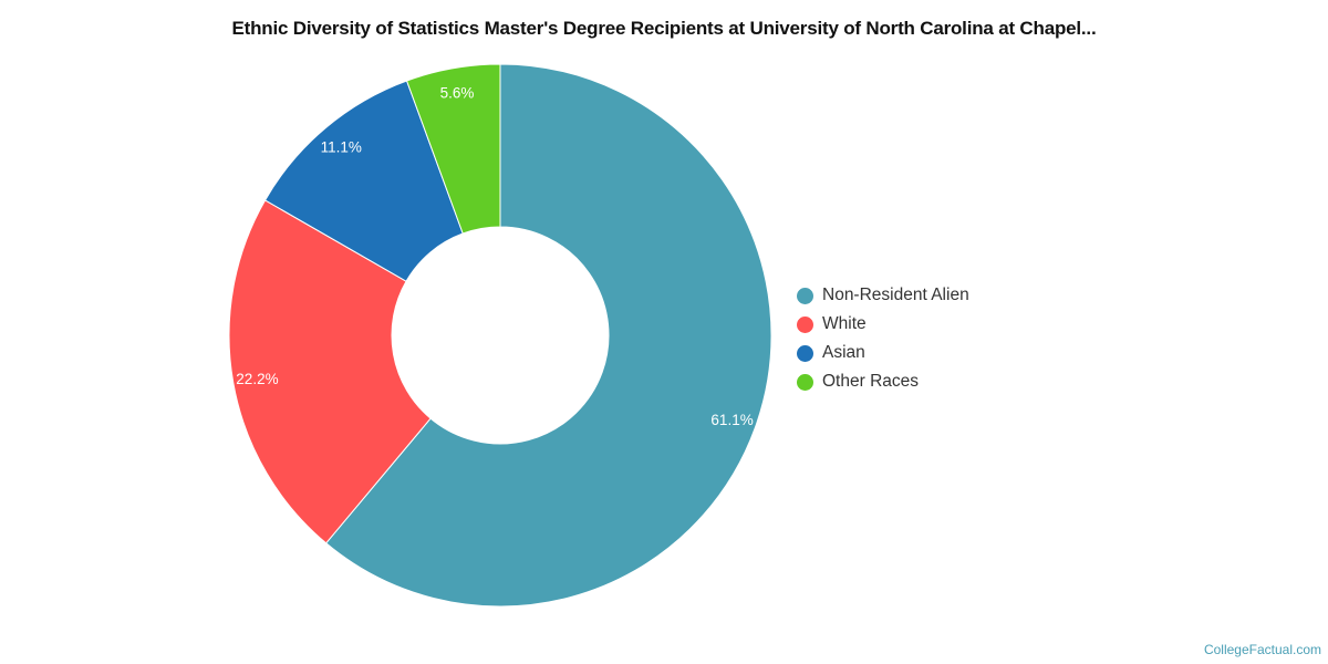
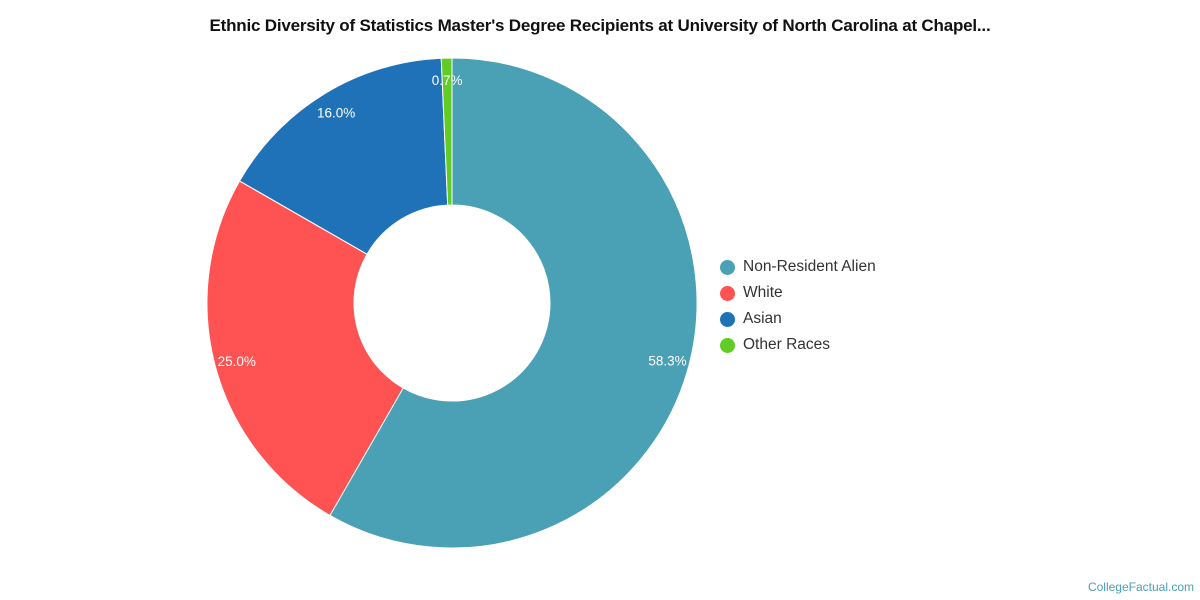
Non-Resident Alien: 61.1% -> 58.3%
White: 22.2% -> 25.0%
Asian: 11.1% -> 16.0%
Other Races: 5.6% -> 0.7%
